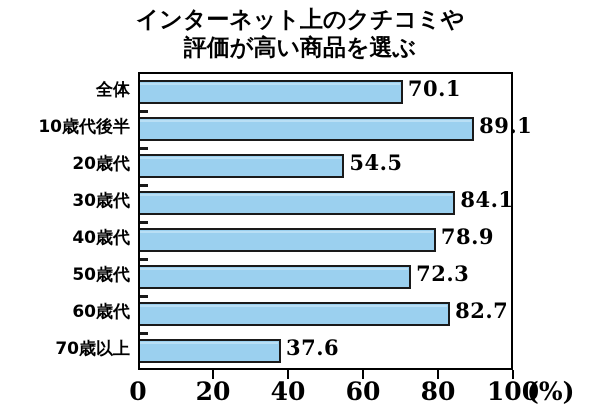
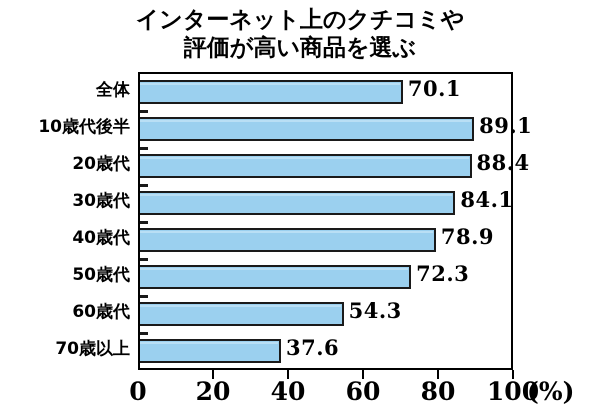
20歳代: 54.5 -> 88.4
60歳代: 82.7 -> 54.3
